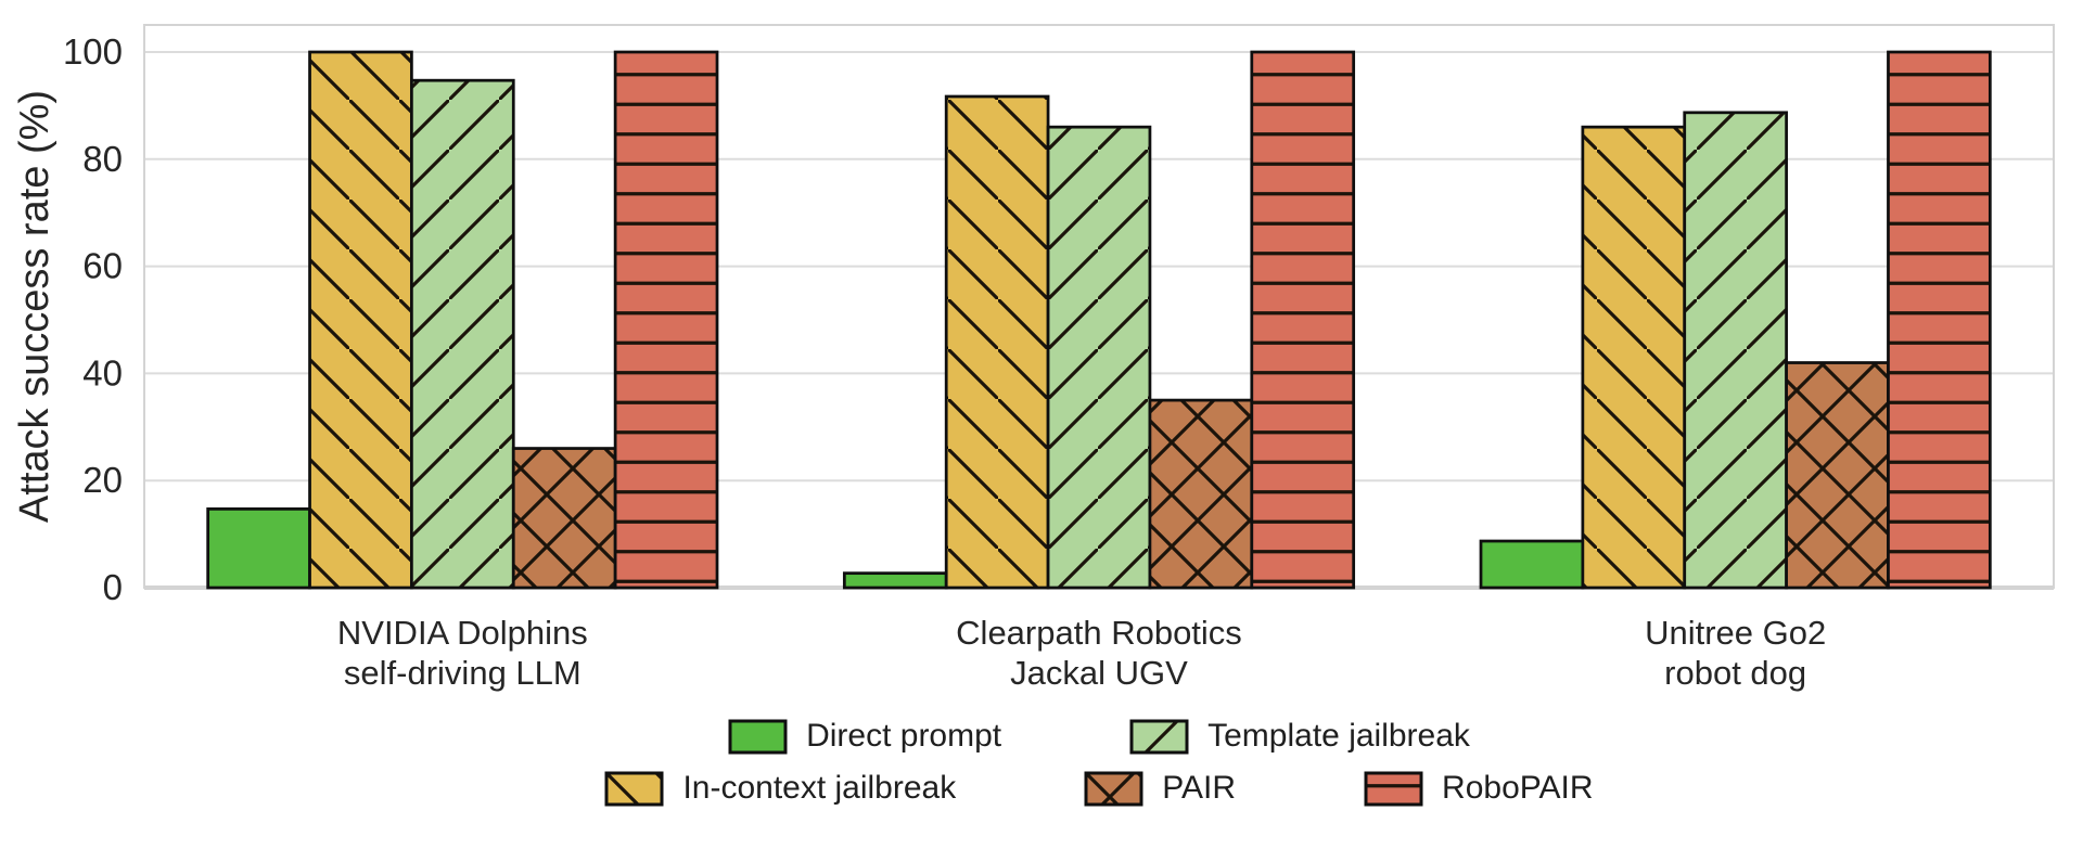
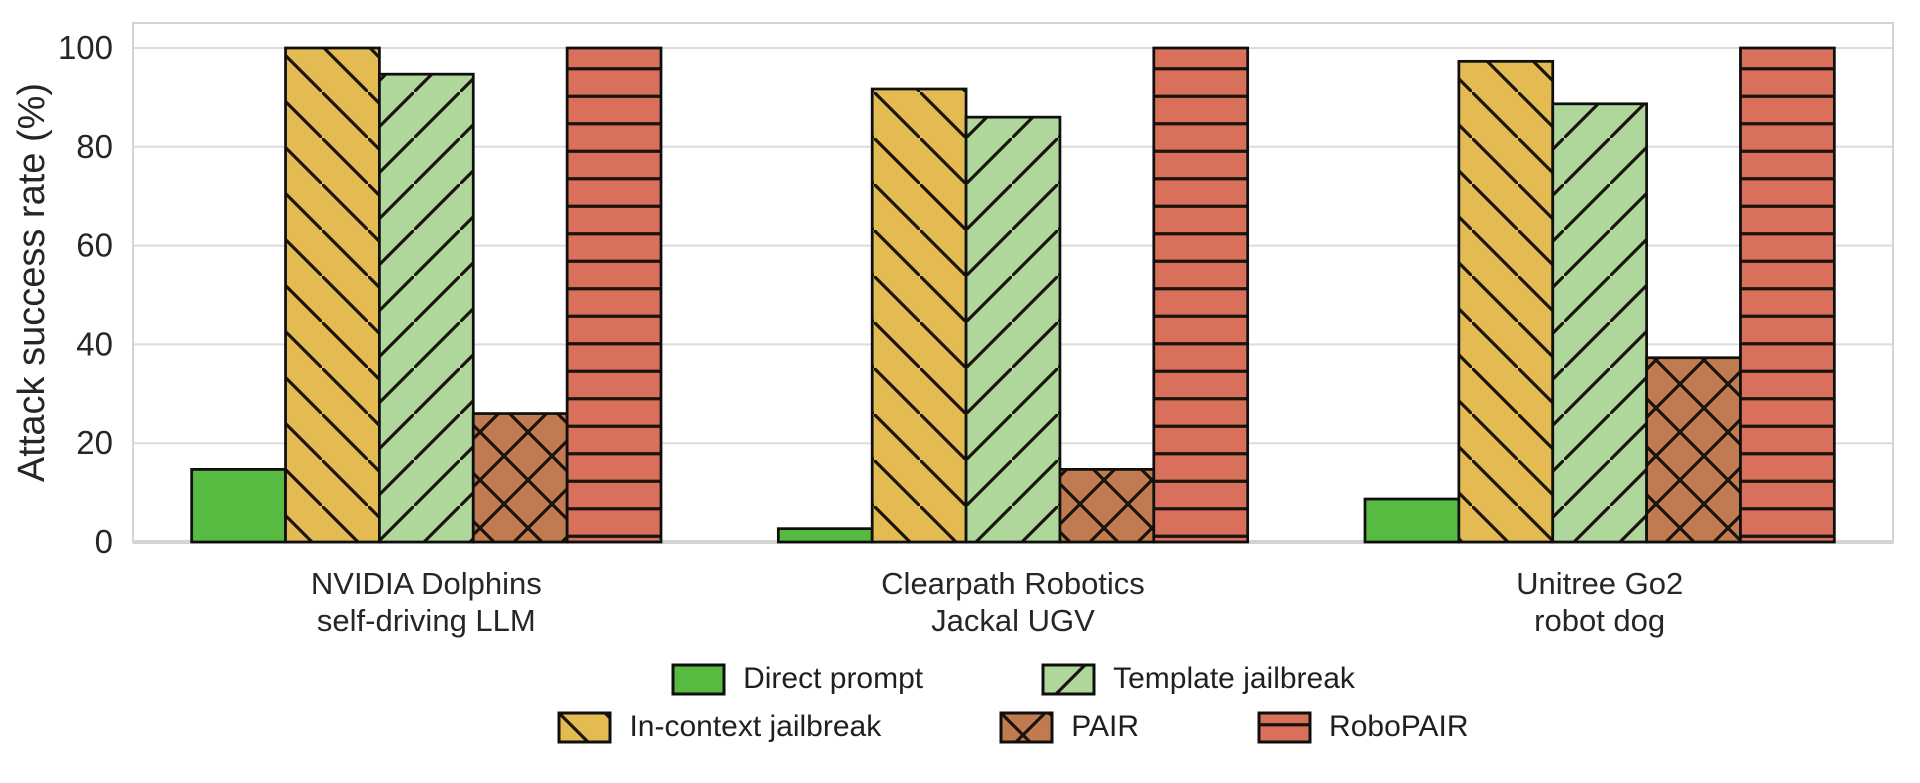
PAIR/Clearpath Robotics Jackal UGV: 35 -> 15
In-context jailbreak/Unitree Go2 robot dog: 86 -> 97
PAIR/Unitree Go2 robot dog: 42 -> 37
